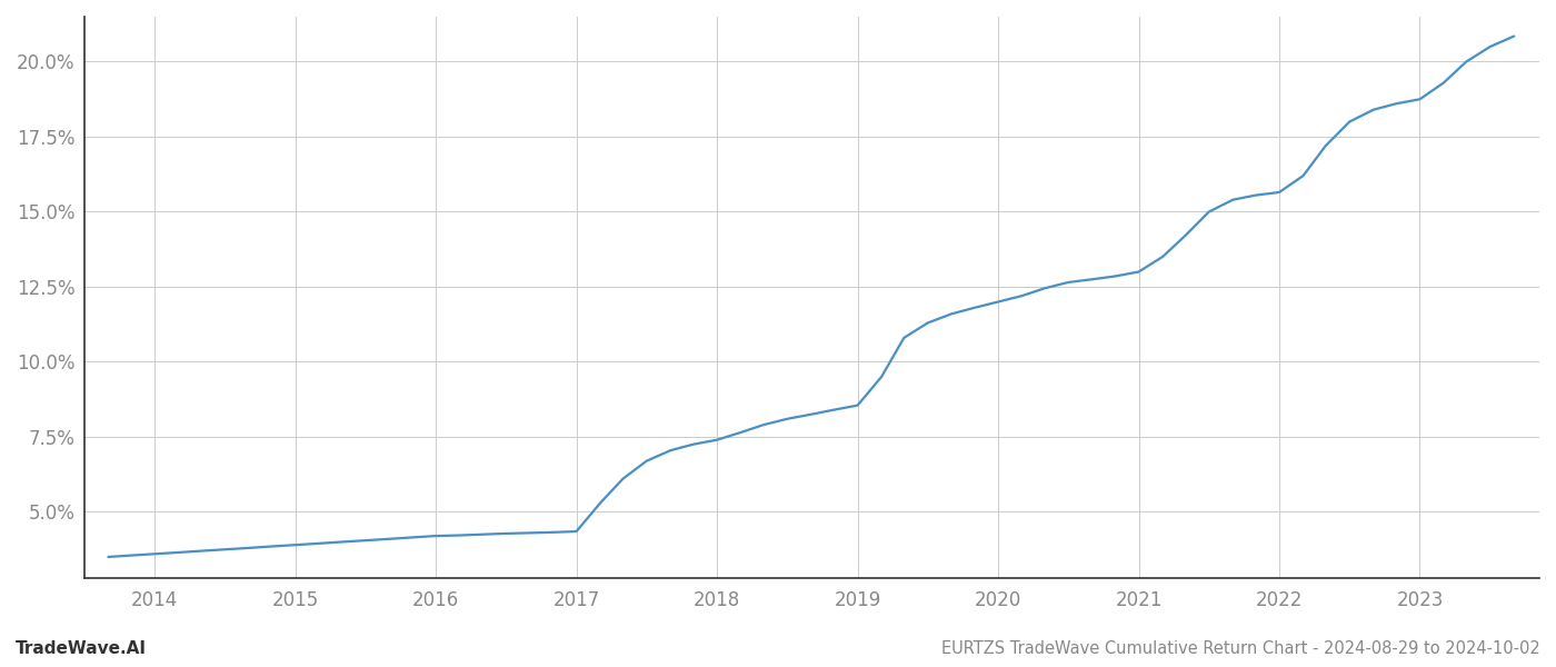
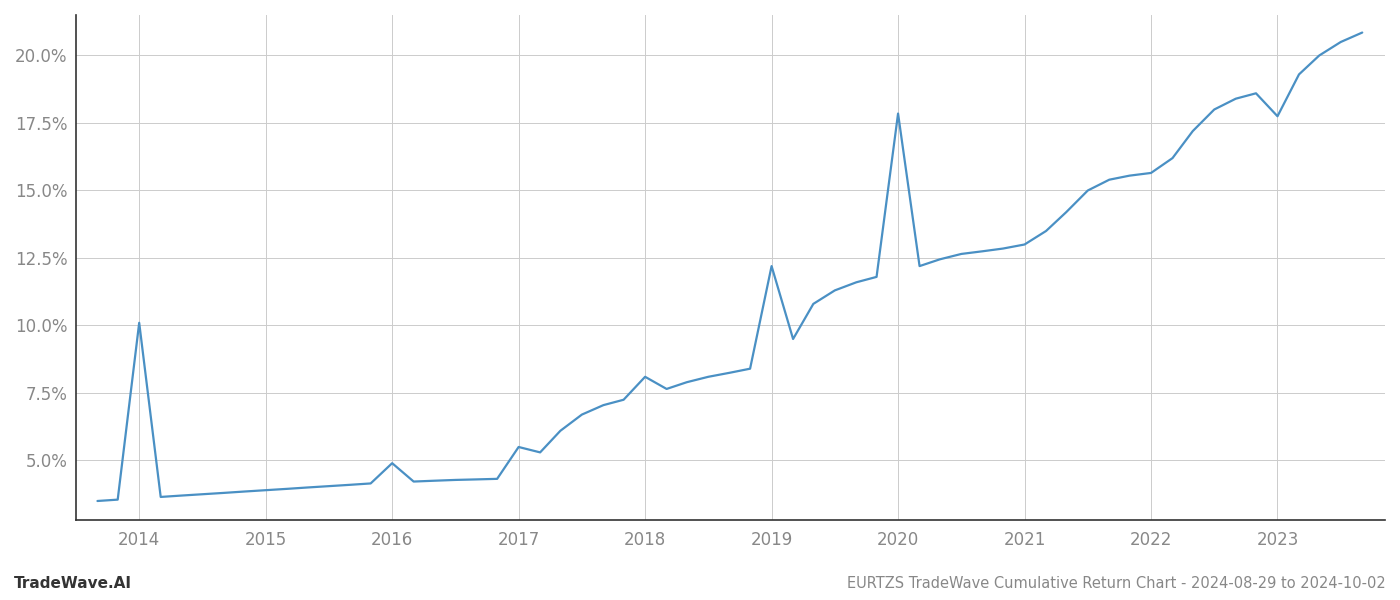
2014: 3.60% -> 10.10%
2016: 4.20% -> 4.90%
2017: 4.35% -> 5.50%
2018: 7.40% -> 8.10%
2019: 8.55% -> 12.20%
2020: 12.00% -> 17.85%
2023: 18.75% -> 17.75%
